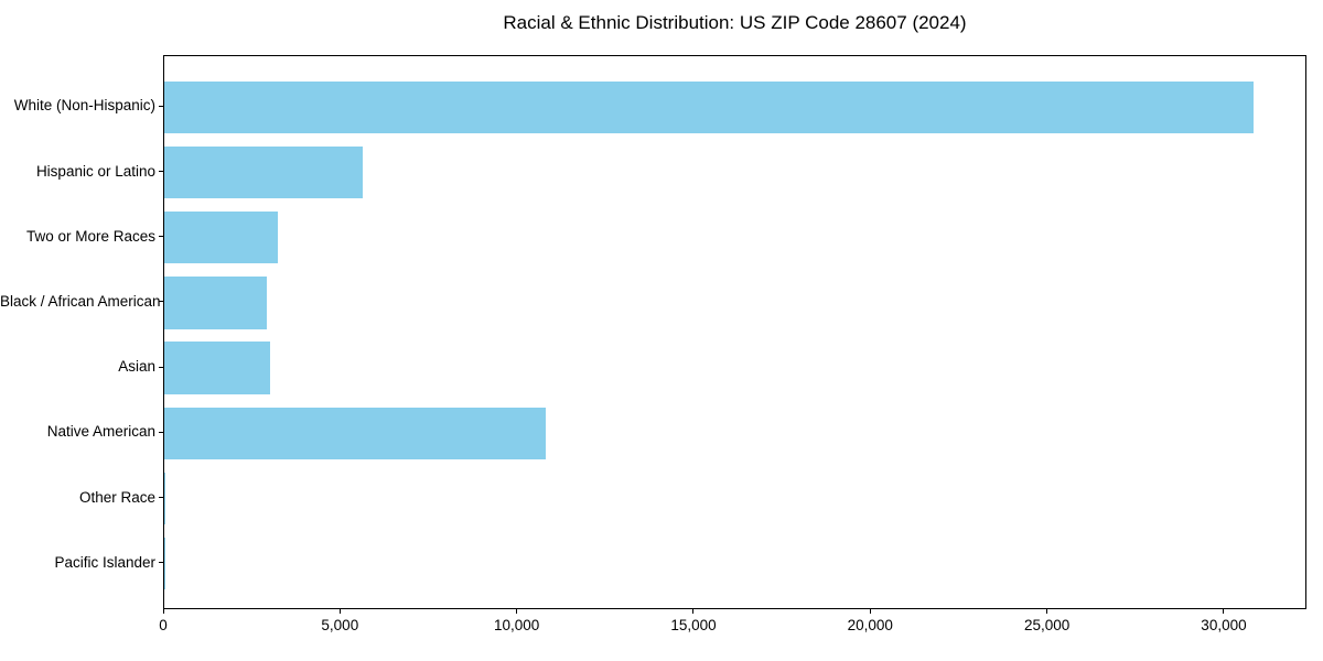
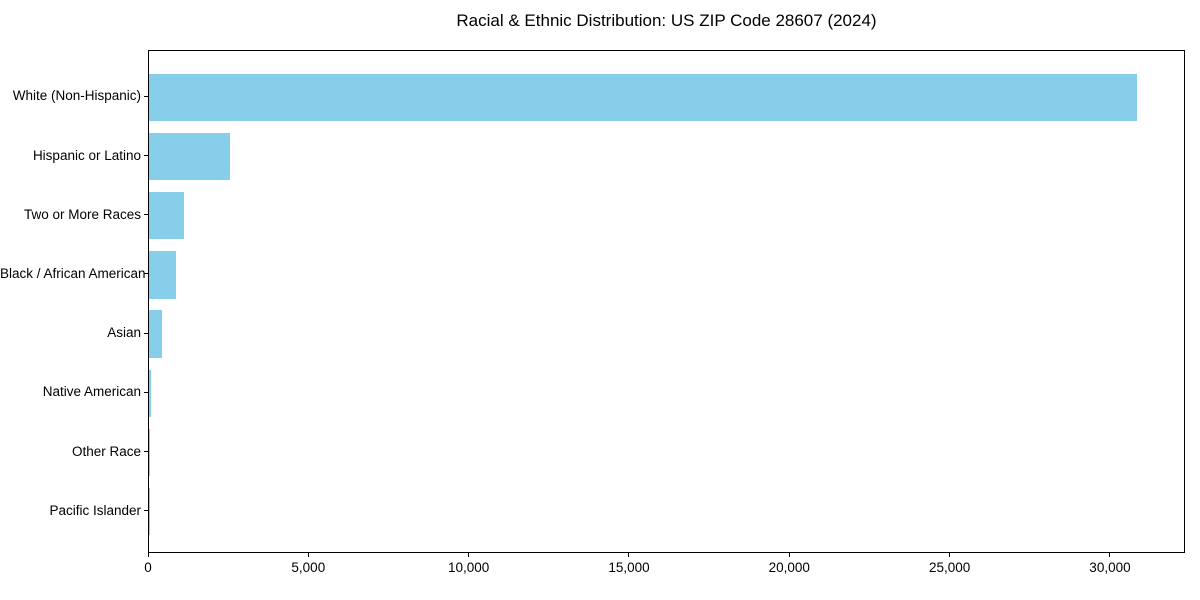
Hispanic or Latino: 5600 -> 2500
Two or More Races: 3200 -> 1100
Black / African American: 2900 -> 800
Asian: 3000 -> 400
Native American: 10800 -> 100
